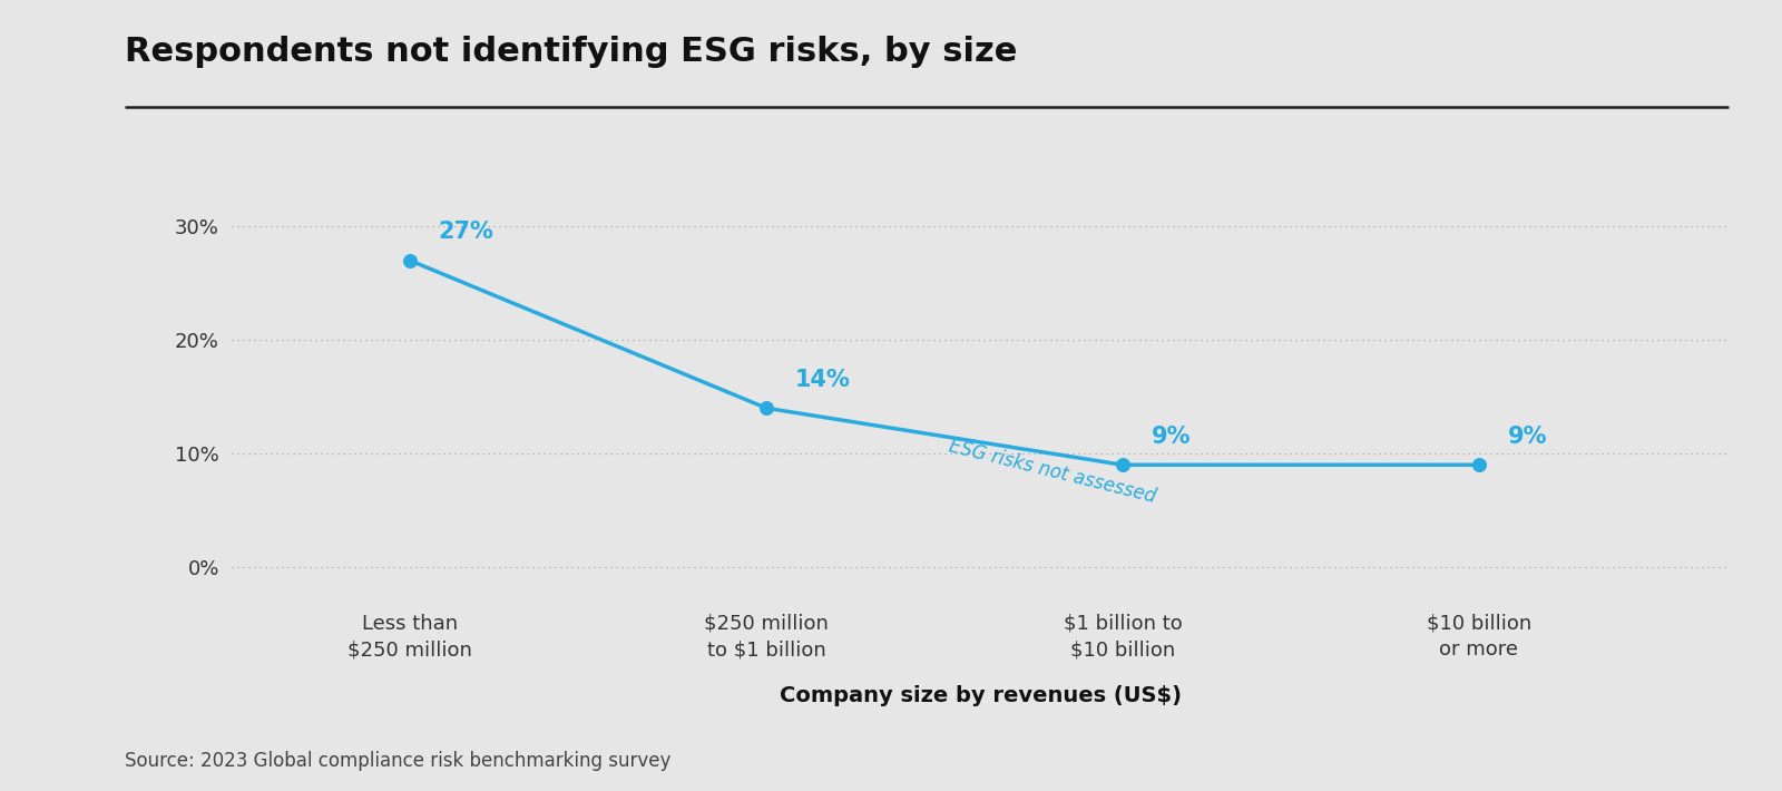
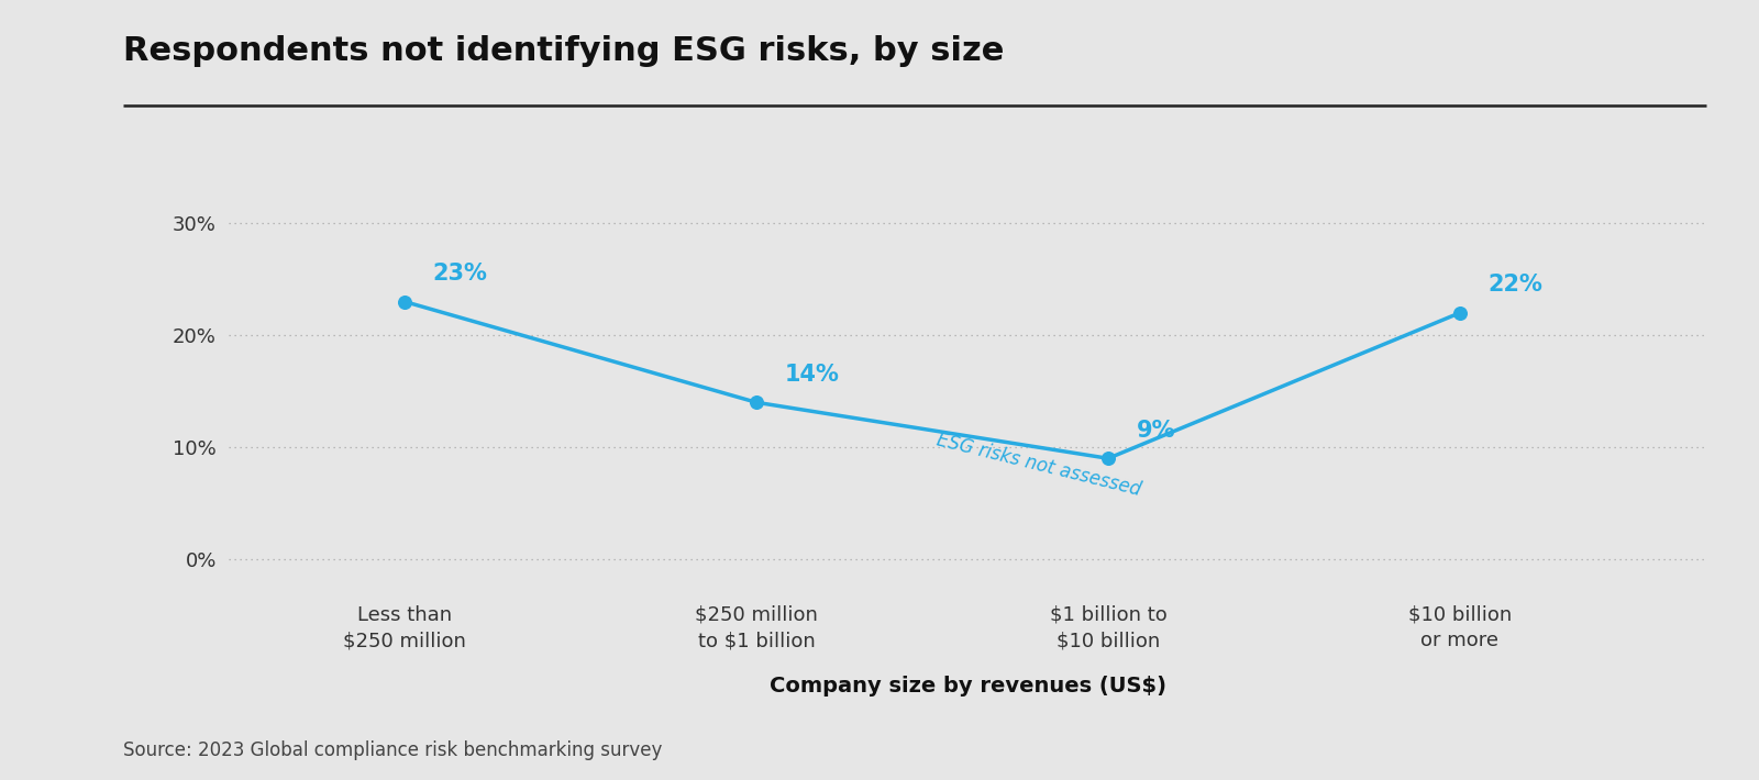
Less than $250 million: 27% -> 23%
$10 billion or more: 9% -> 22%
